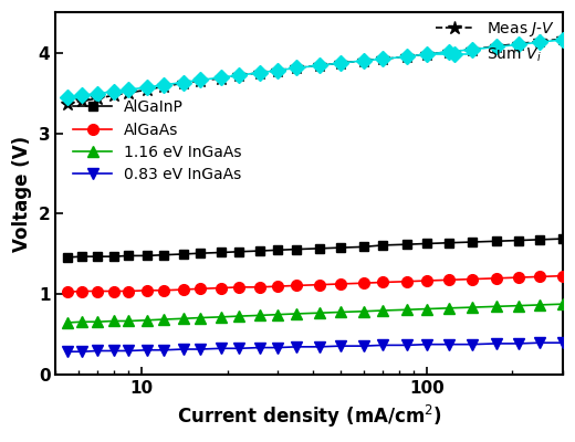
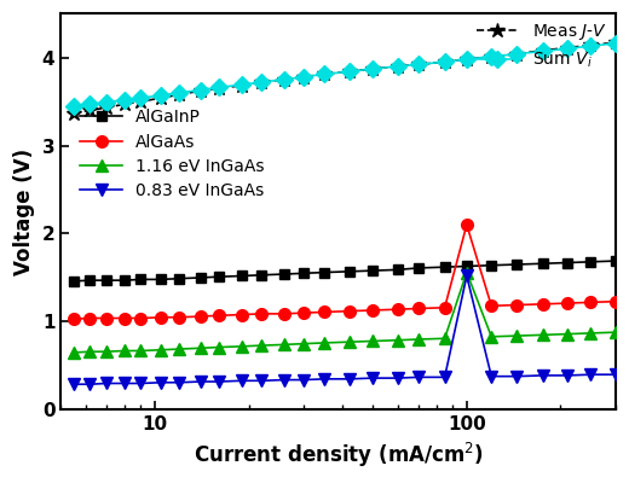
AlGaAs/100: 1.17 -> 2.10
1.16 eV InGaAs/100: 0.82 -> 1.56
0.83 eV InGaAs/100: 0.38 -> 1.52
